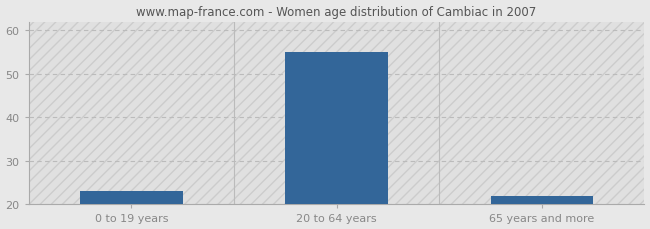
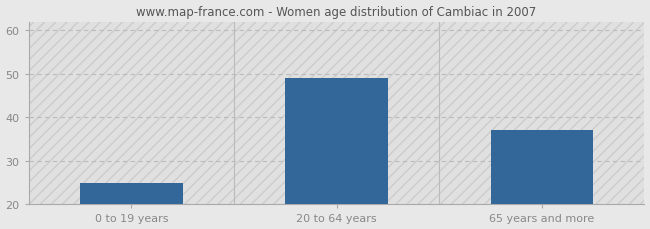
0 to 19 years: 23 -> 25
20 to 64 years: 55 -> 49
65 years and more: 22 -> 37
